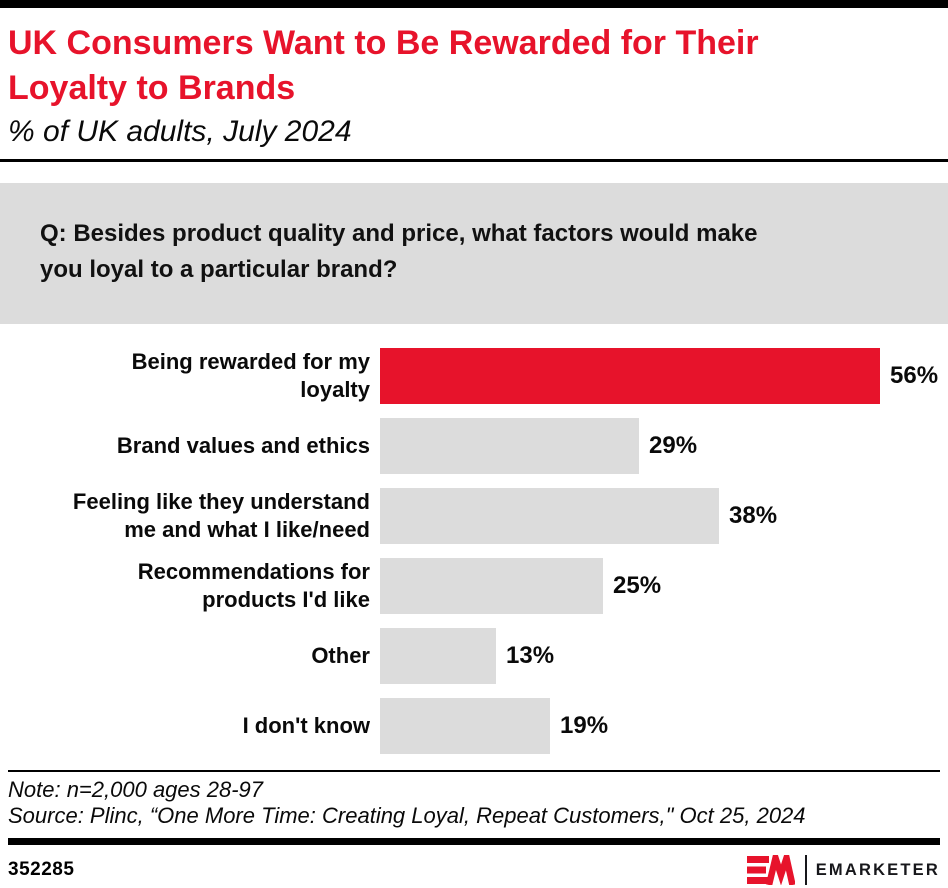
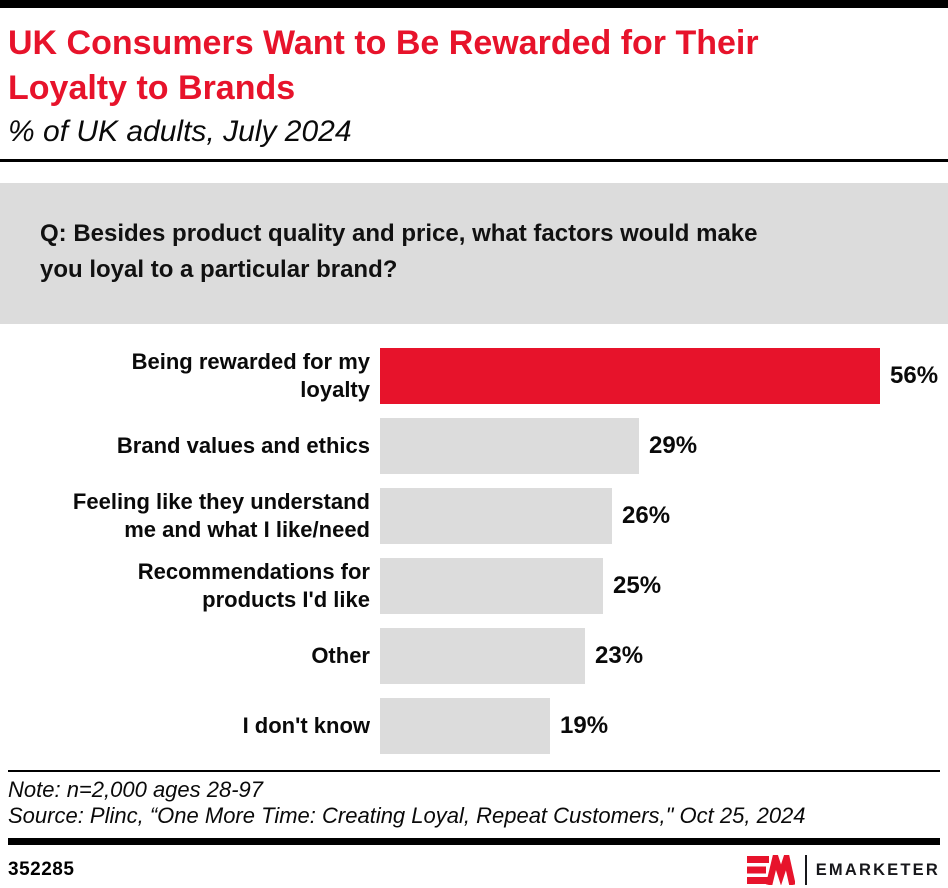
Feeling like they understand me and what I like/need: 38% -> 26%
Other: 13% -> 23%
